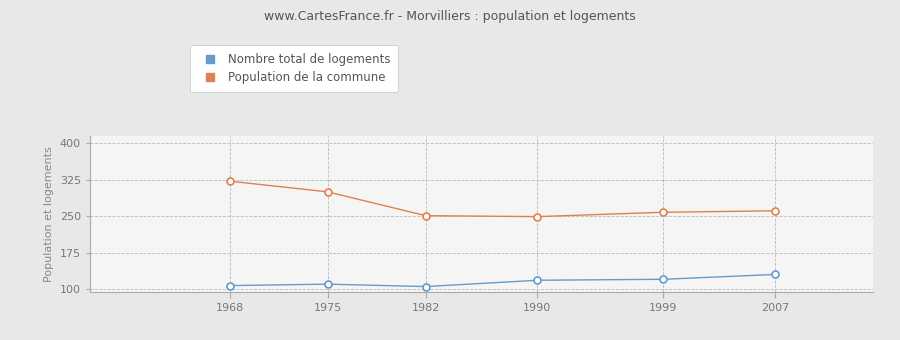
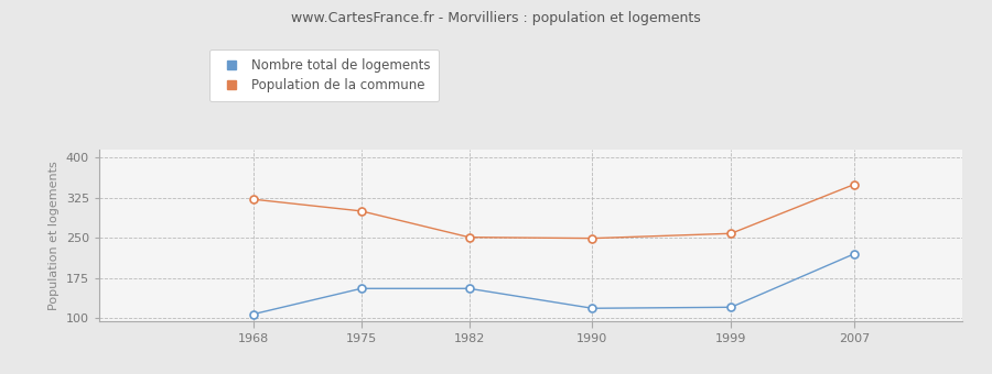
Nombre total de logements/1975: 110 -> 155
Nombre total de logements/1982: 105 -> 155
Nombre total de logements/2007: 130 -> 220
Population de la commune/2007: 261 -> 350
